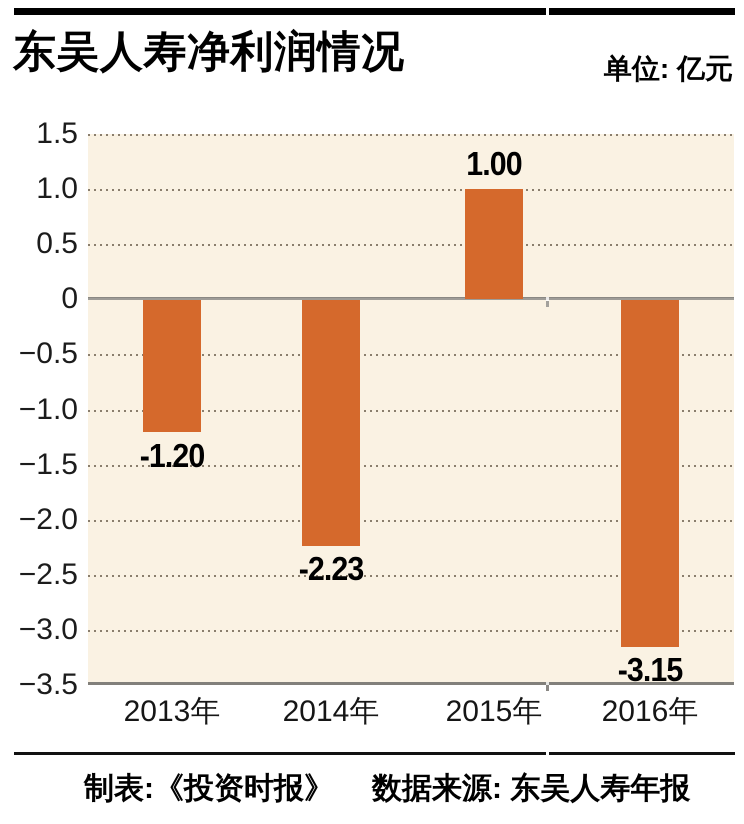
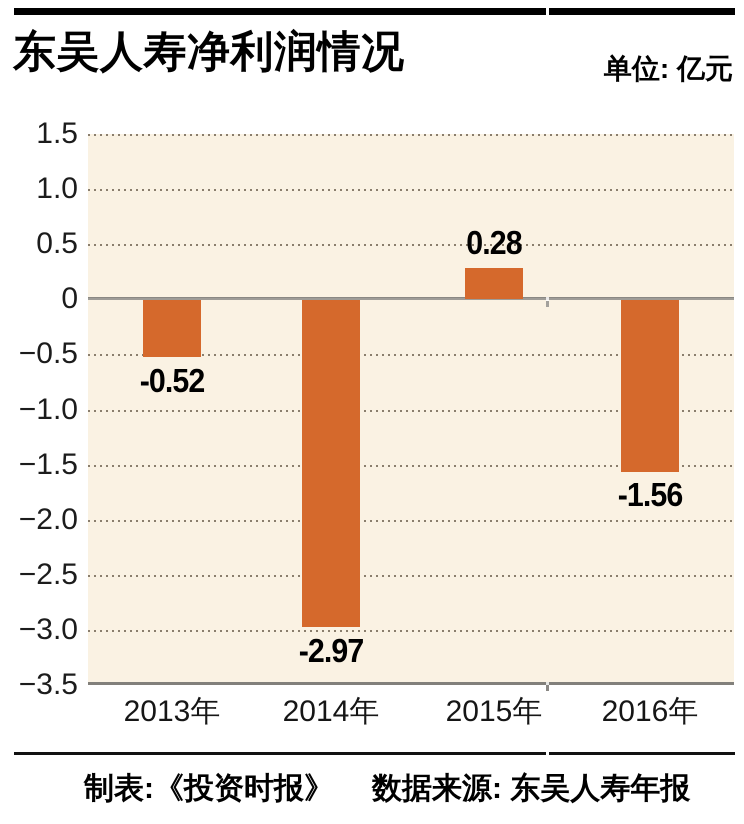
2013年: -1.20 -> -0.52
2014年: -2.23 -> -2.97
2015年: 1.00 -> 0.28
2016年: -3.15 -> -1.56
